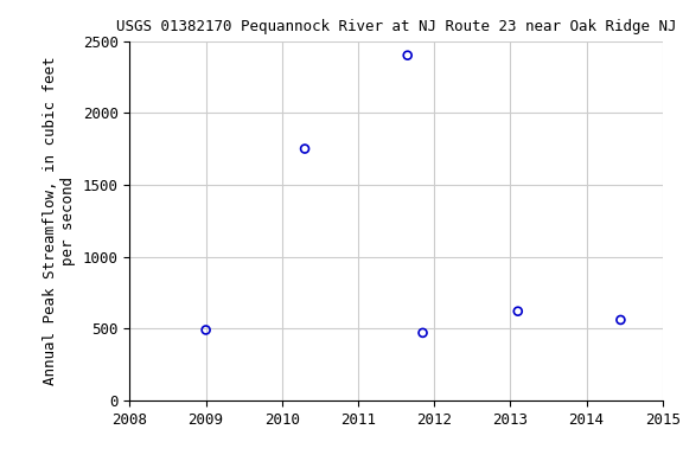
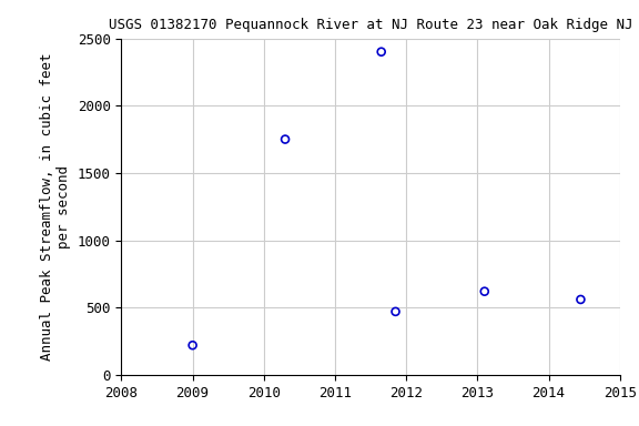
2009: 490 -> 220
